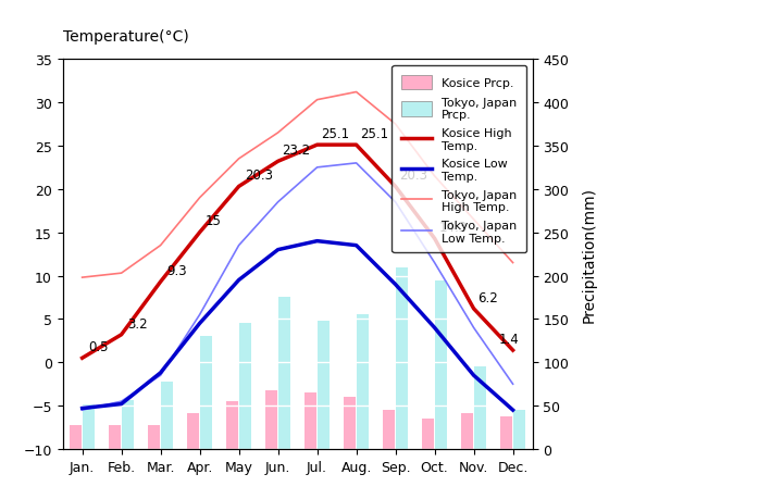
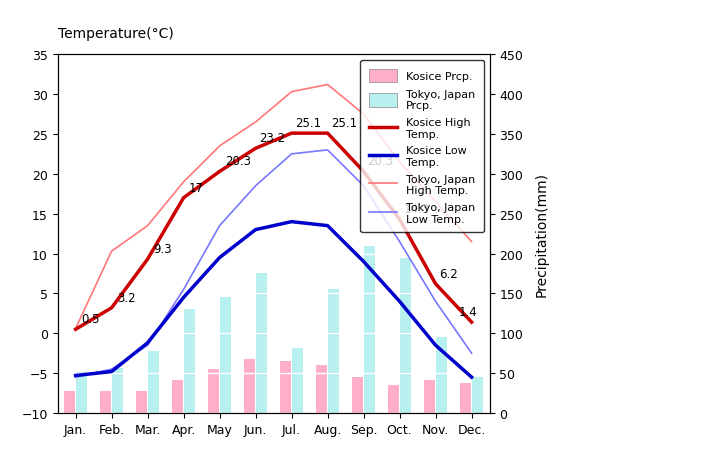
Tokyo, Japan High Temp./Jan.: 9.8 -> 0.6
Kosice High Temp./Apr.: 15 -> 17
Tokyo, Japan Prcp./Jul.: 148 -> 82
